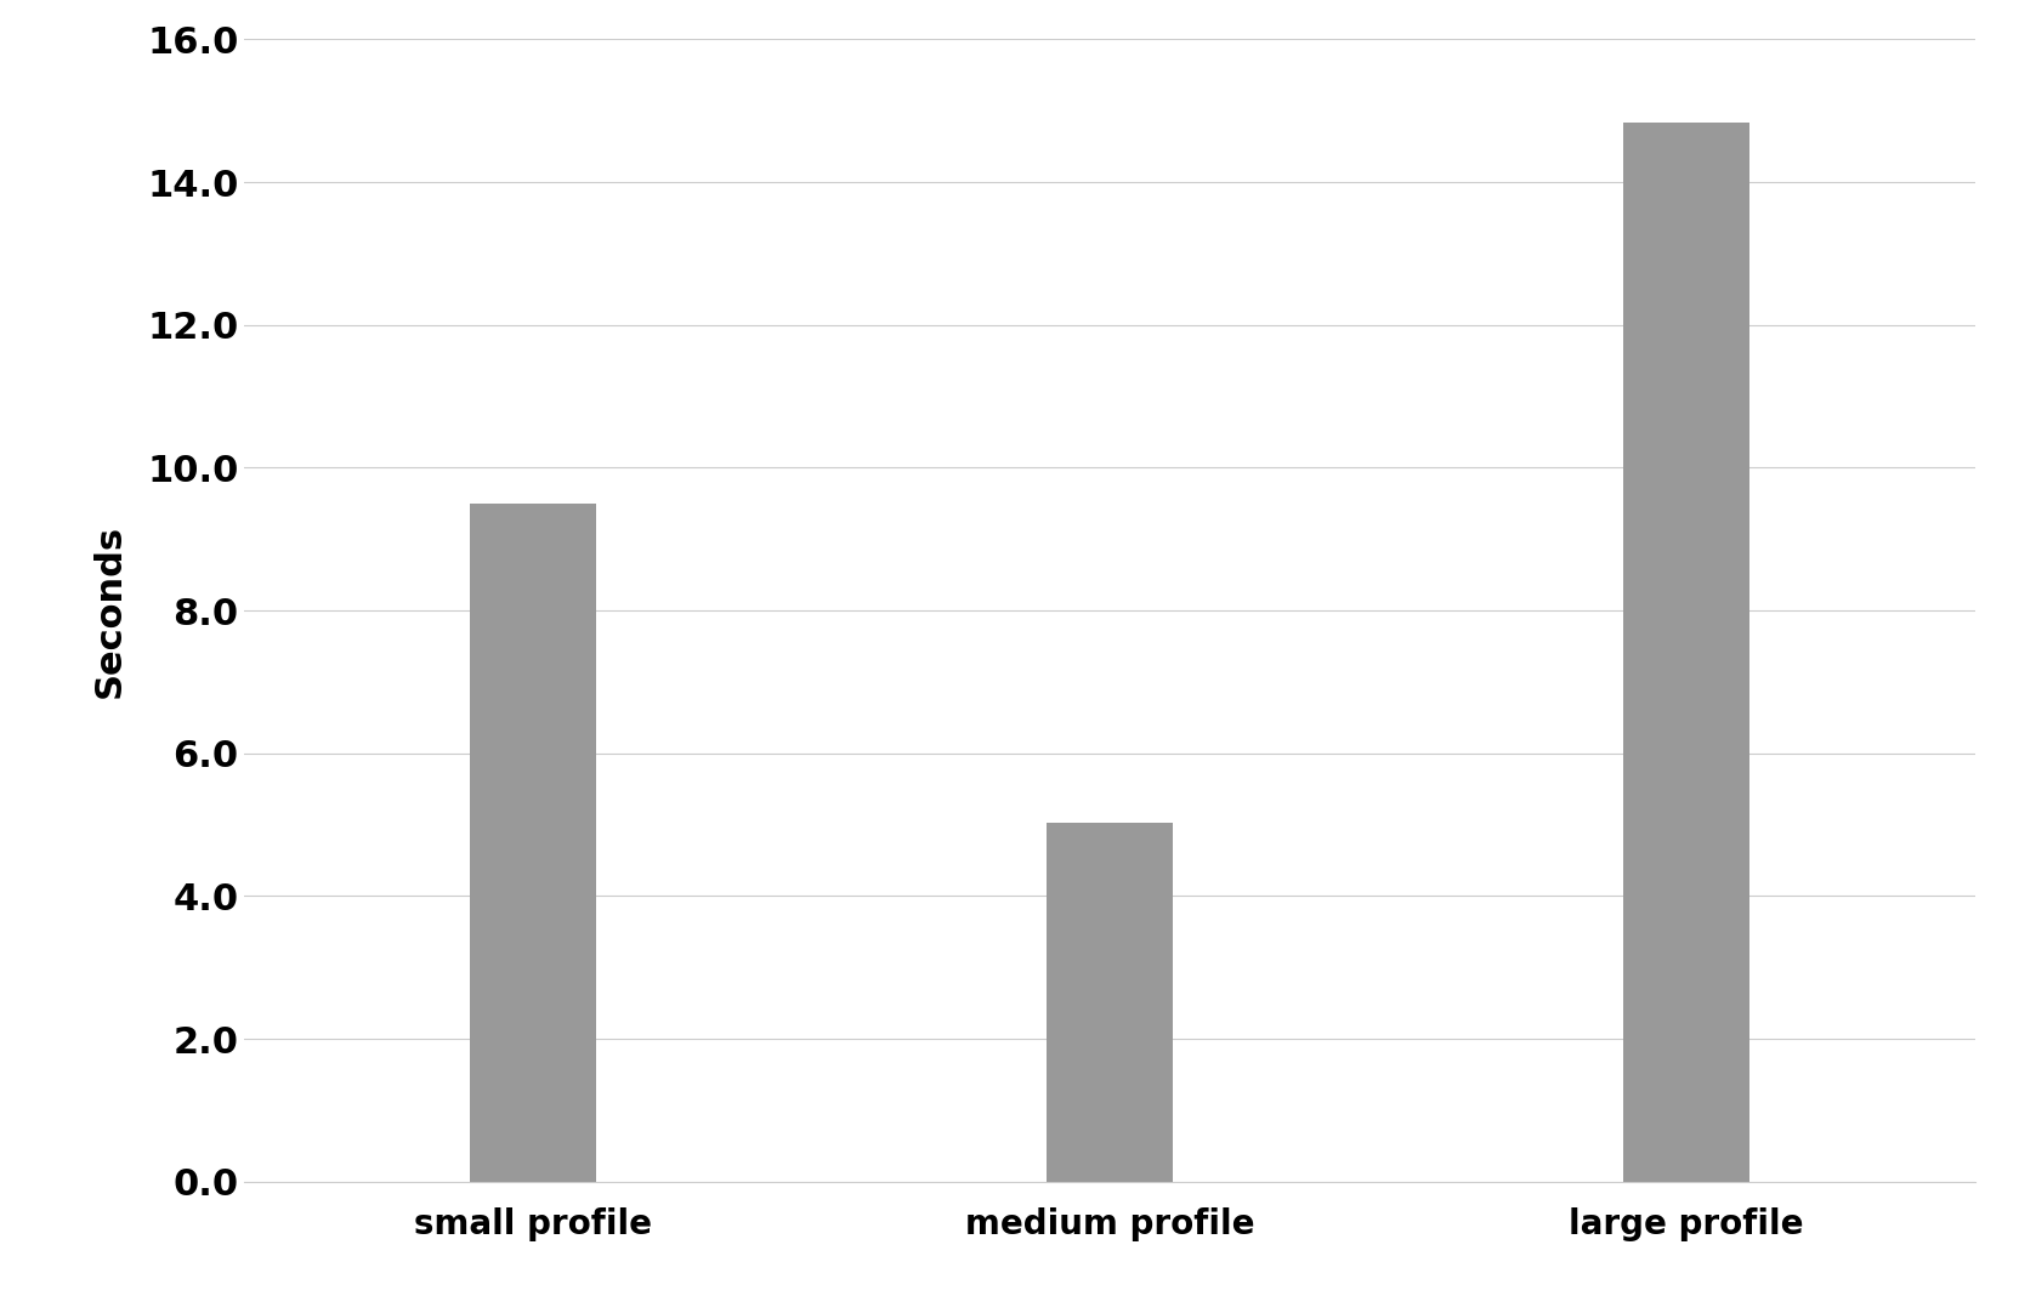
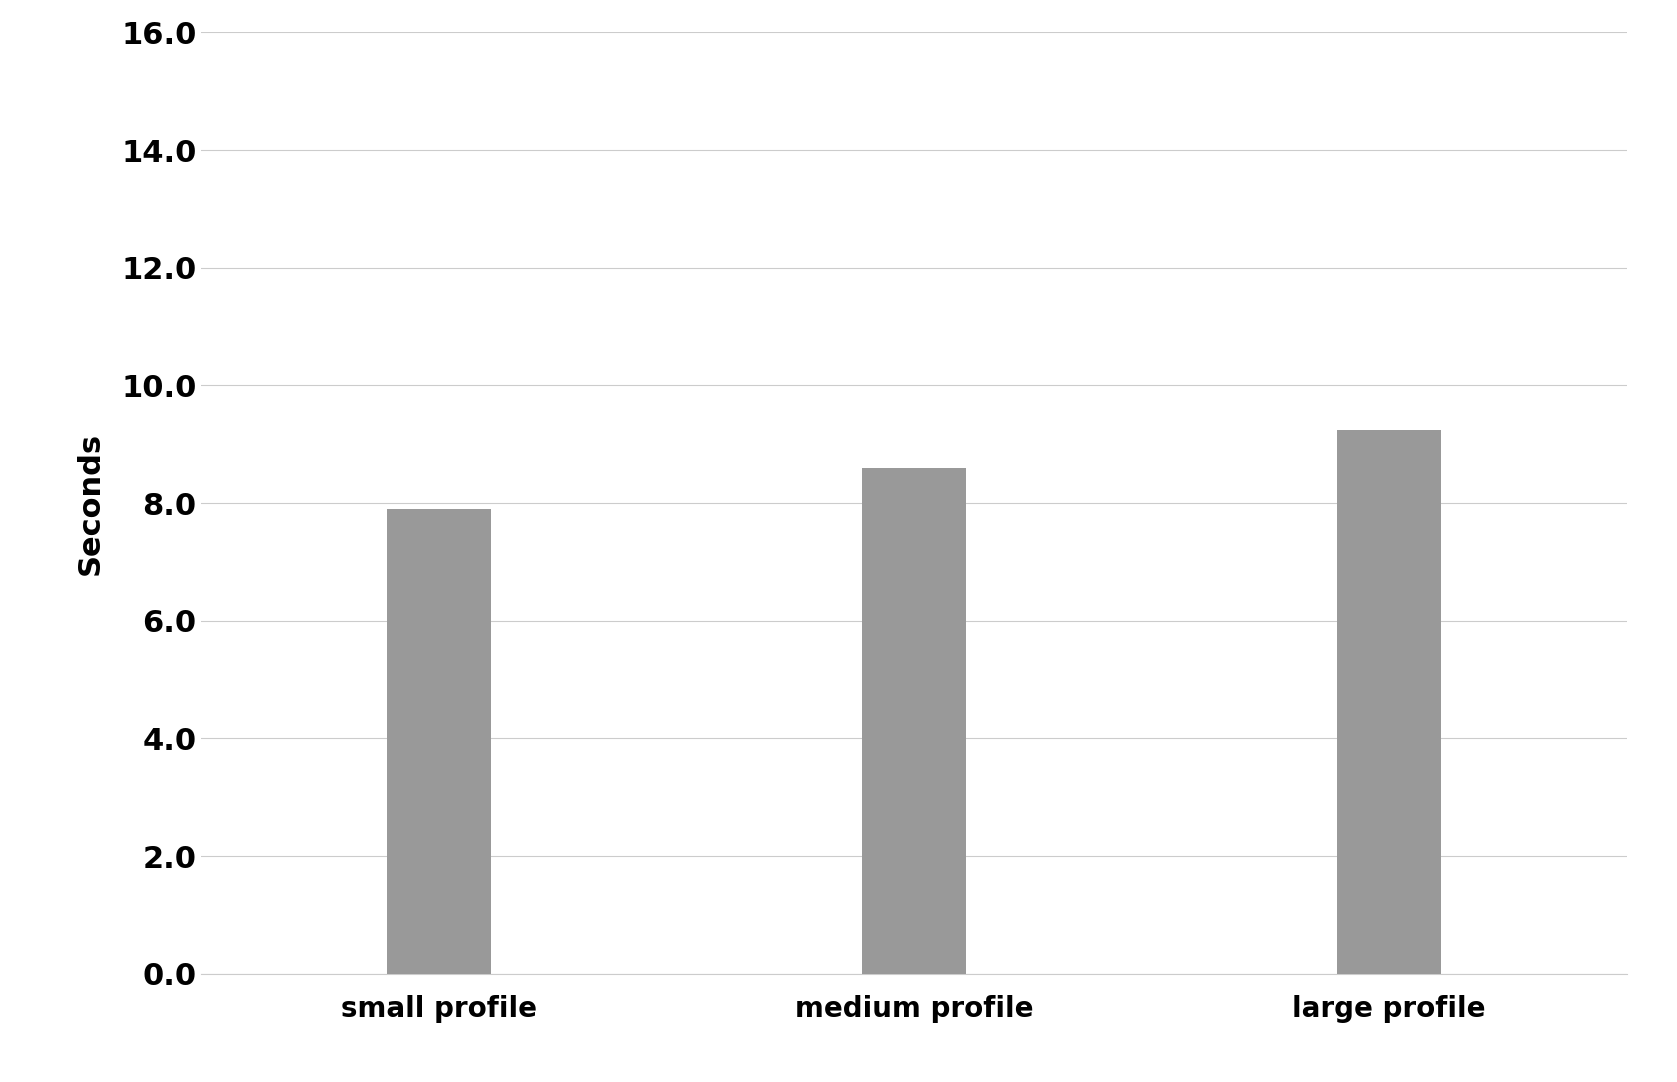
small profile: 9.50 -> 7.90
medium profile: 5.02 -> 8.60
large profile: 14.84 -> 9.25
